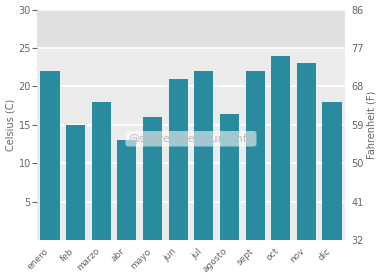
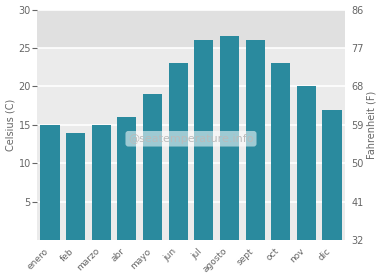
enero: 22.0 -> 15.0
feb: 15.0 -> 14.0
marzo: 18.0 -> 15.0
abr: 13.0 -> 16.0
mayo: 16.0 -> 19.0
jun: 21.0 -> 23.0
jul: 22.0 -> 26.0
agosto: 16.4 -> 26.5
sept: 22.0 -> 26.0
oct: 24.0 -> 23.0
nov: 23.0 -> 20.0
dic: 18.0 -> 17.0
